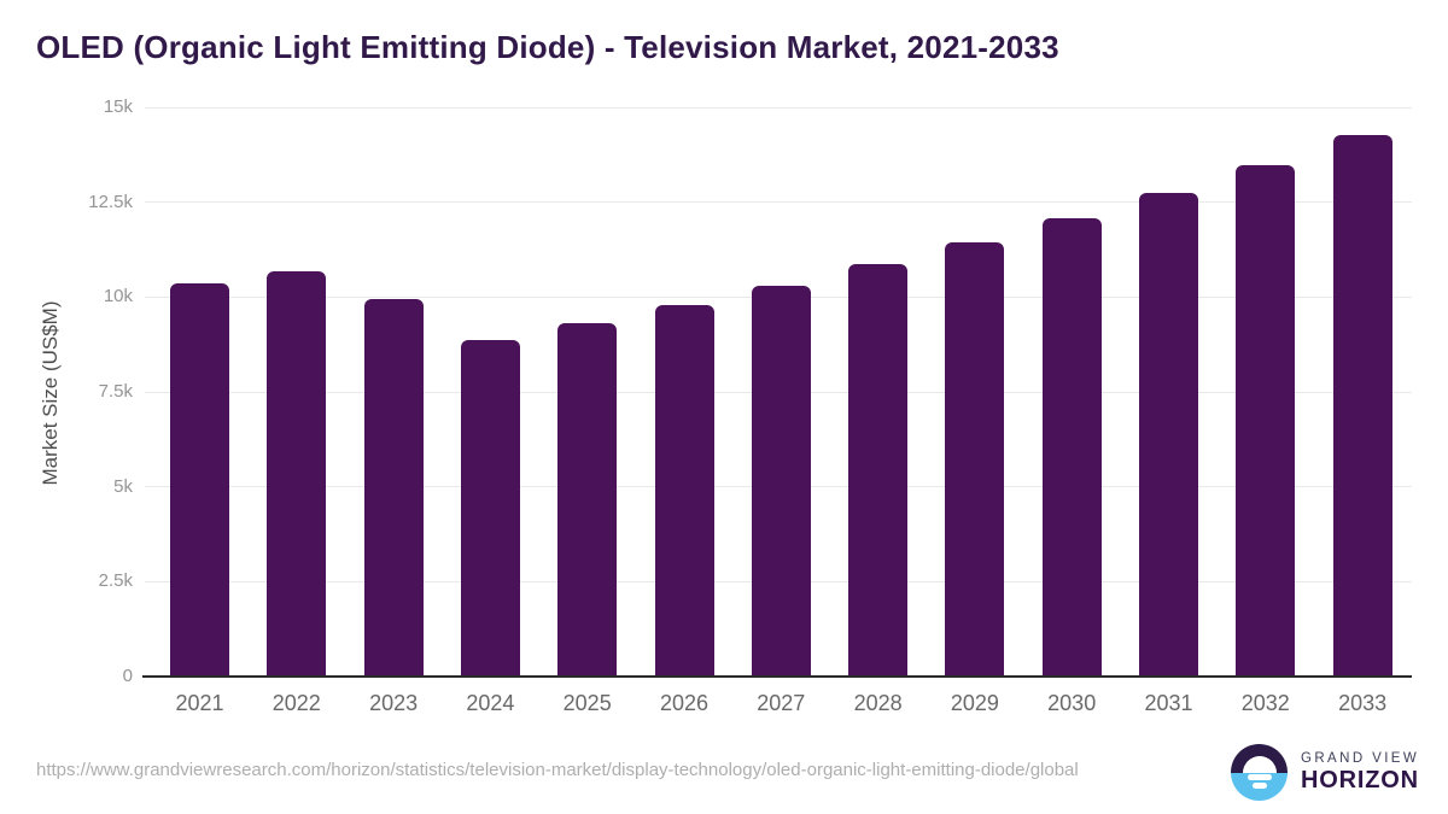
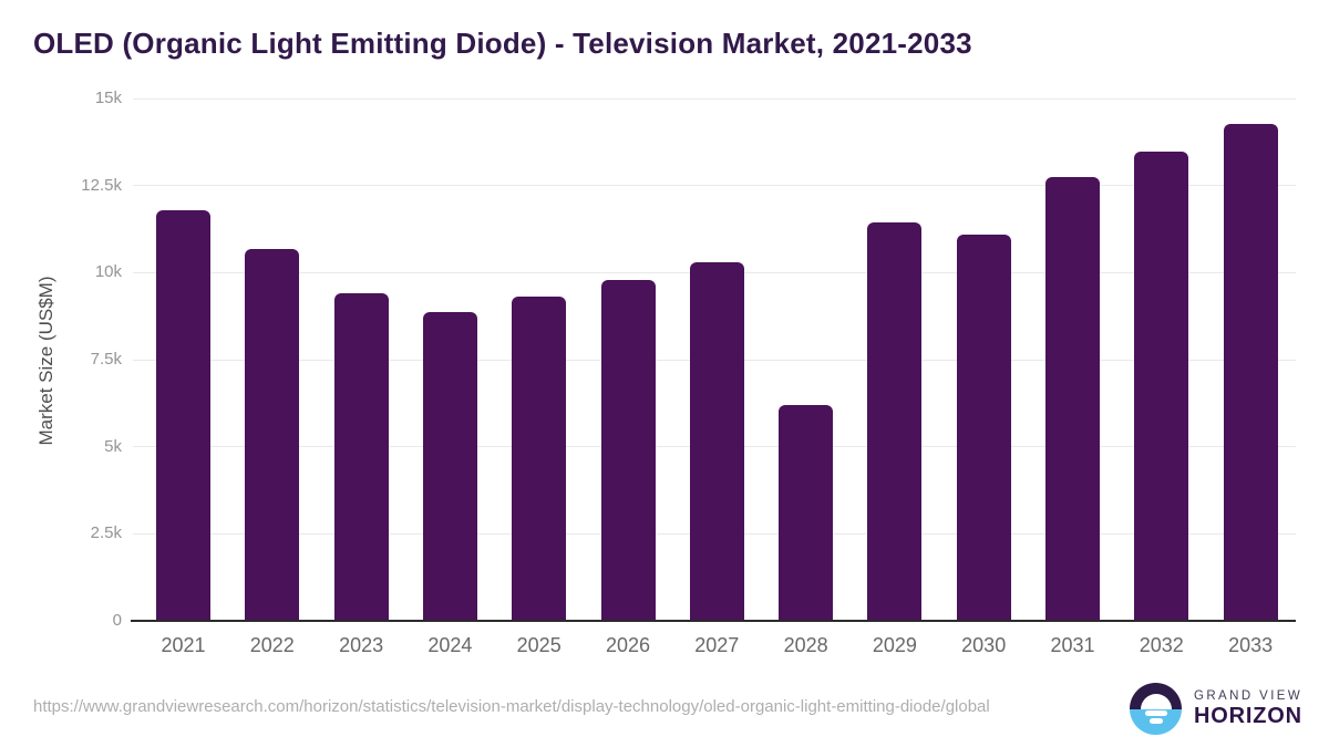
2021: 10.4k -> 11.8k
2023: 10.0k -> 9.4k
2028: 10.9k -> 6.2k
2030: 12.1k -> 11.1k
